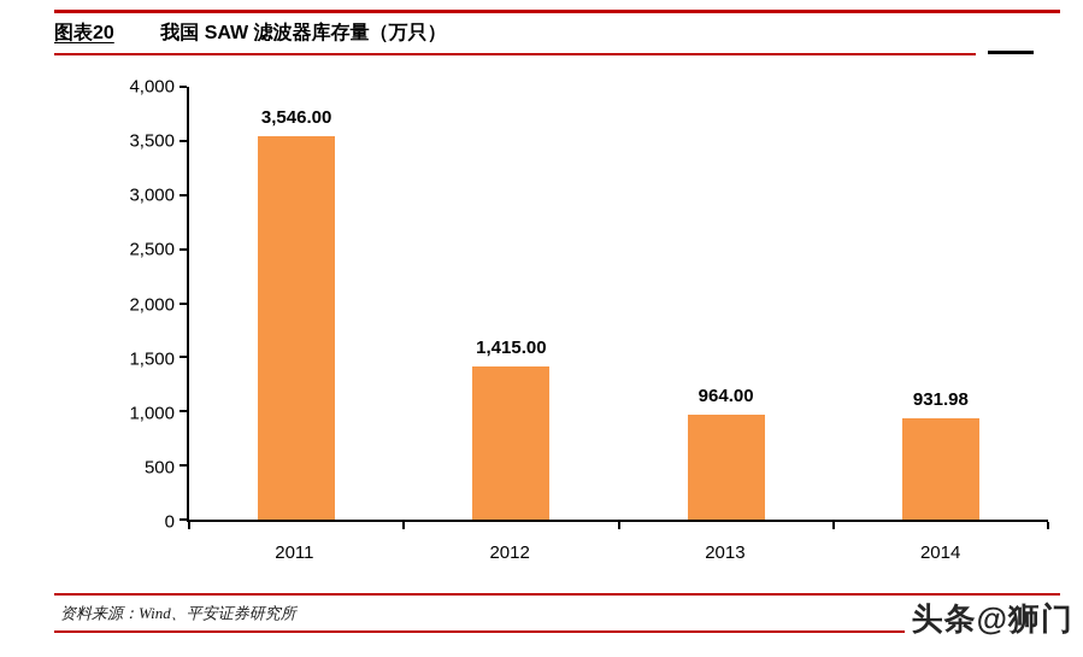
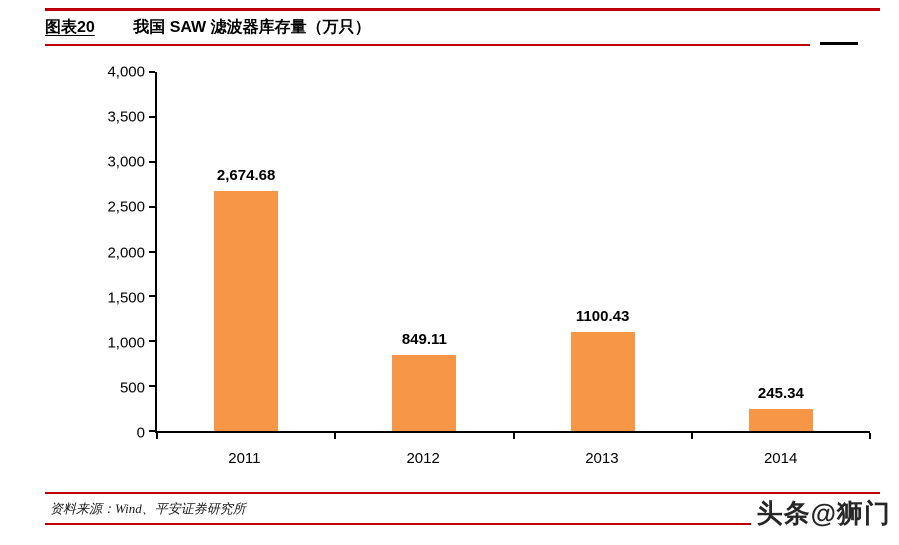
2011: 3,546.00 -> 2,674.68
2012: 1,415.00 -> 849.11
2013: 964.00 -> 1100.43
2014: 931.98 -> 245.34
